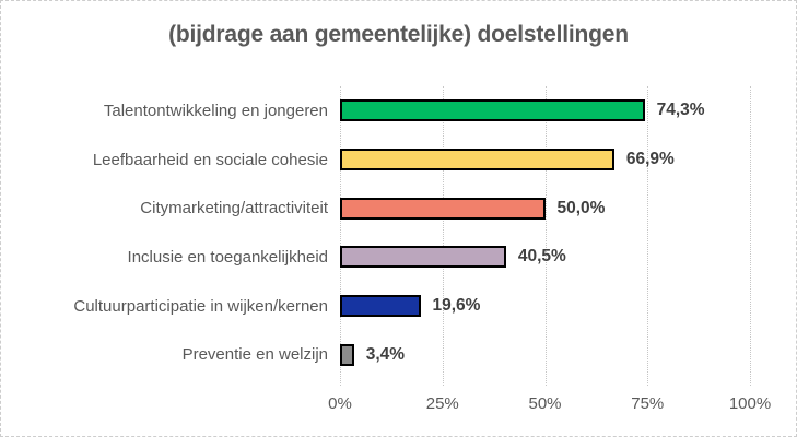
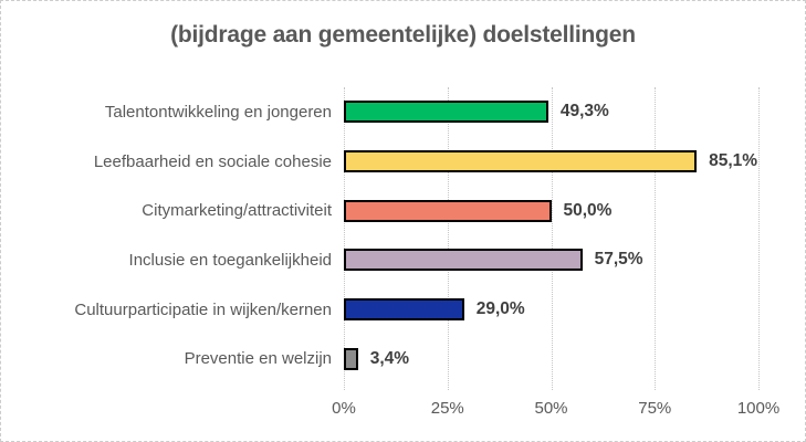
Talentontwikkeling en jongeren: 74,3% -> 49,3%
Leefbaarheid en sociale cohesie: 66,9% -> 85,1%
Inclusie en toegankelijkheid: 40,5% -> 57,5%
Cultuurparticipatie in wijken/kernen: 19,6% -> 29,0%
